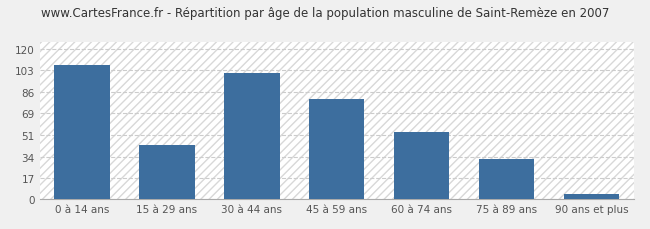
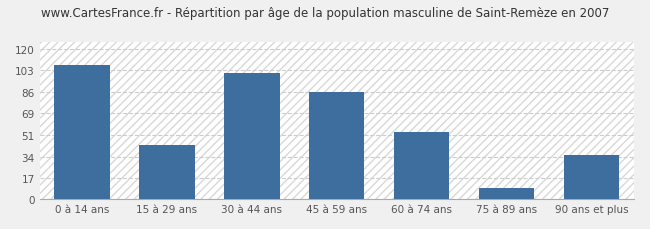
45 à 59 ans: 80 -> 86
75 à 89 ans: 32 -> 9
90 ans et plus: 4 -> 35
